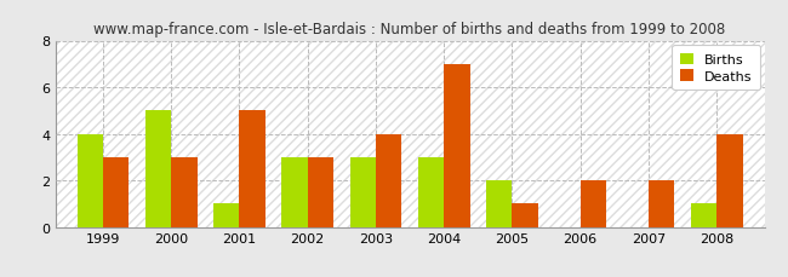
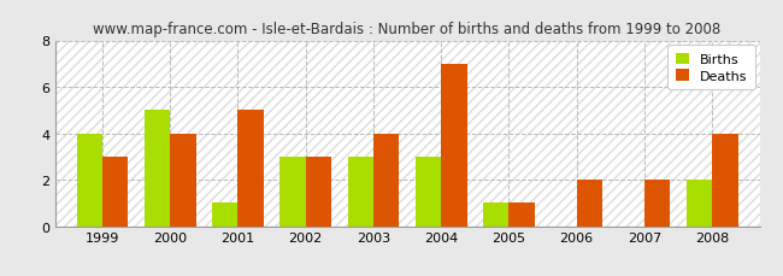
Deaths/2000: 3 -> 4
Births/2005: 2 -> 1
Births/2008: 1 -> 2
